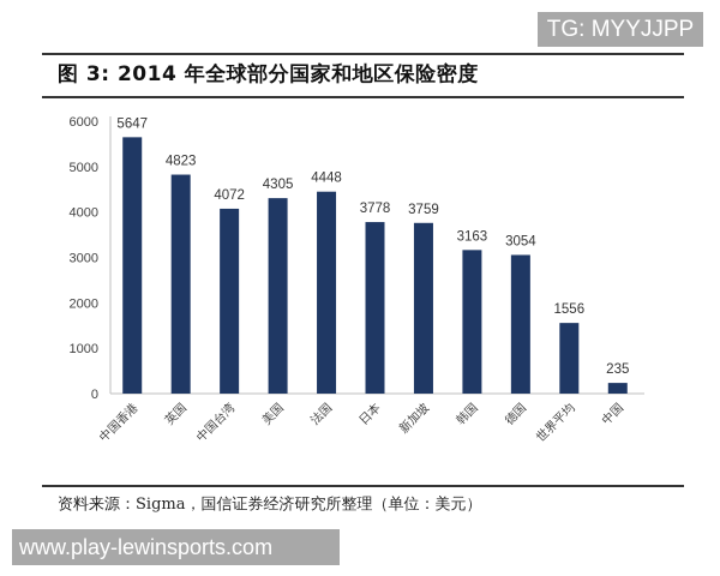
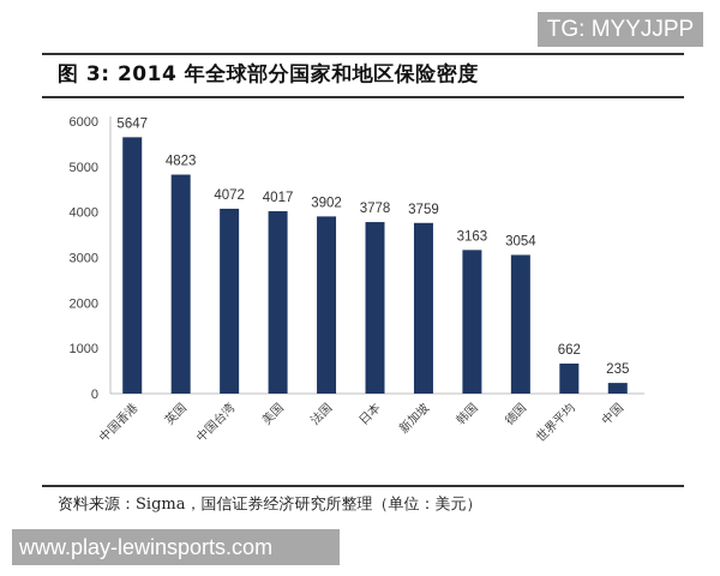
美国: 4305 -> 4017
法国: 4448 -> 3902
世界平均: 1556 -> 662
